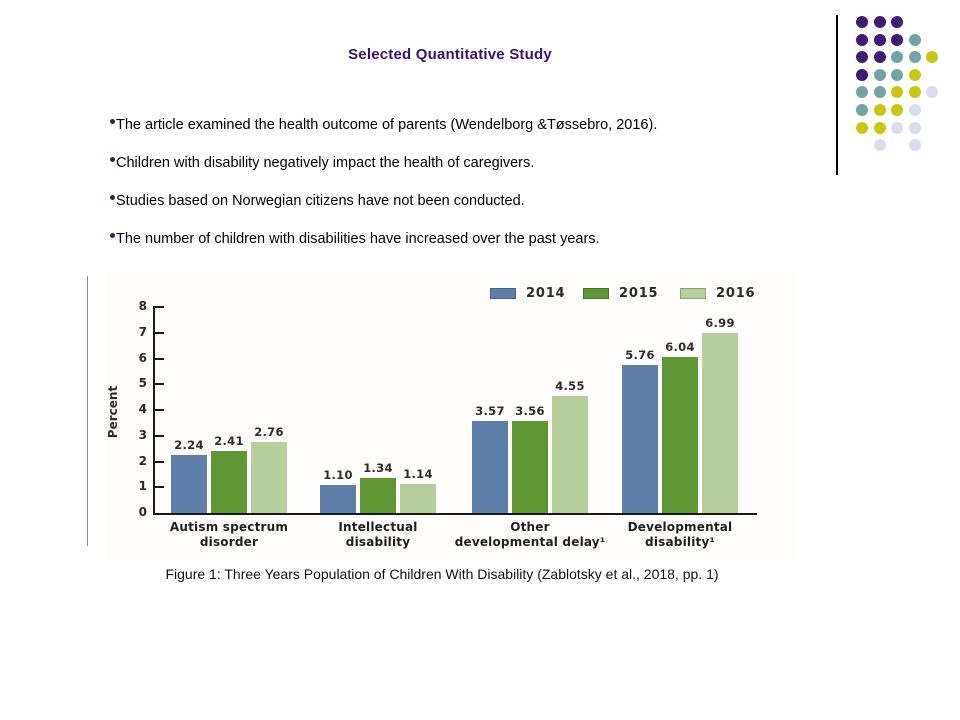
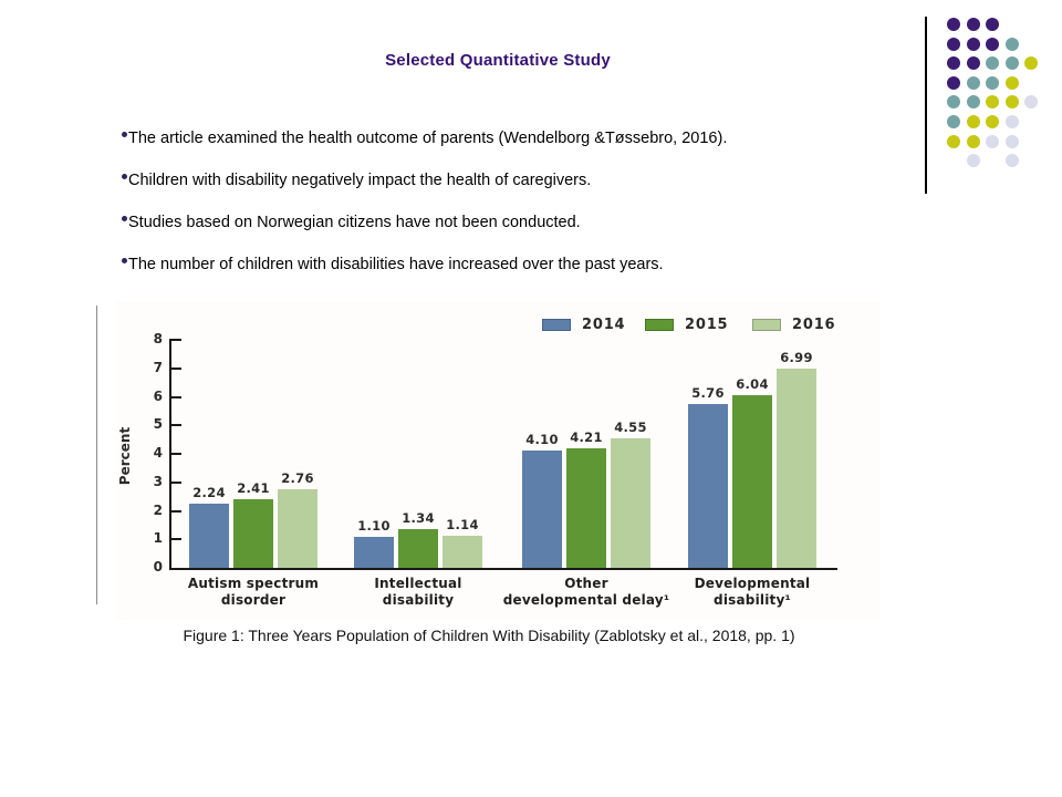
2014/Other developmental delay¹: 3.57 -> 4.10
2015/Other developmental delay¹: 3.56 -> 4.21
